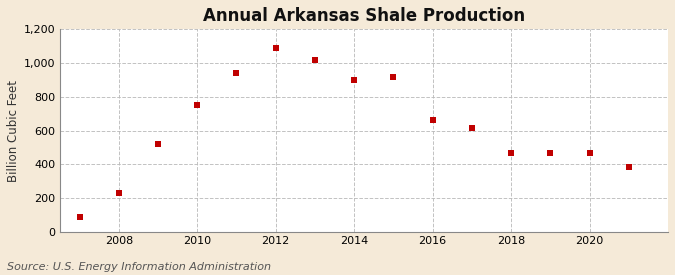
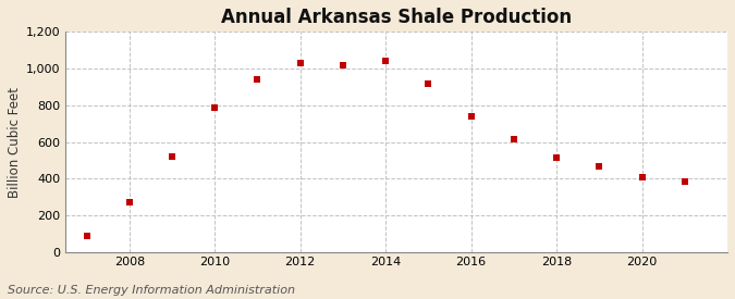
2008: 230 -> 270
2010: 750 -> 790
2012: 1,090 -> 1,030
2014: 900 -> 1,040
2016: 660 -> 740
2018: 470 -> 520
2020: 470 -> 410
